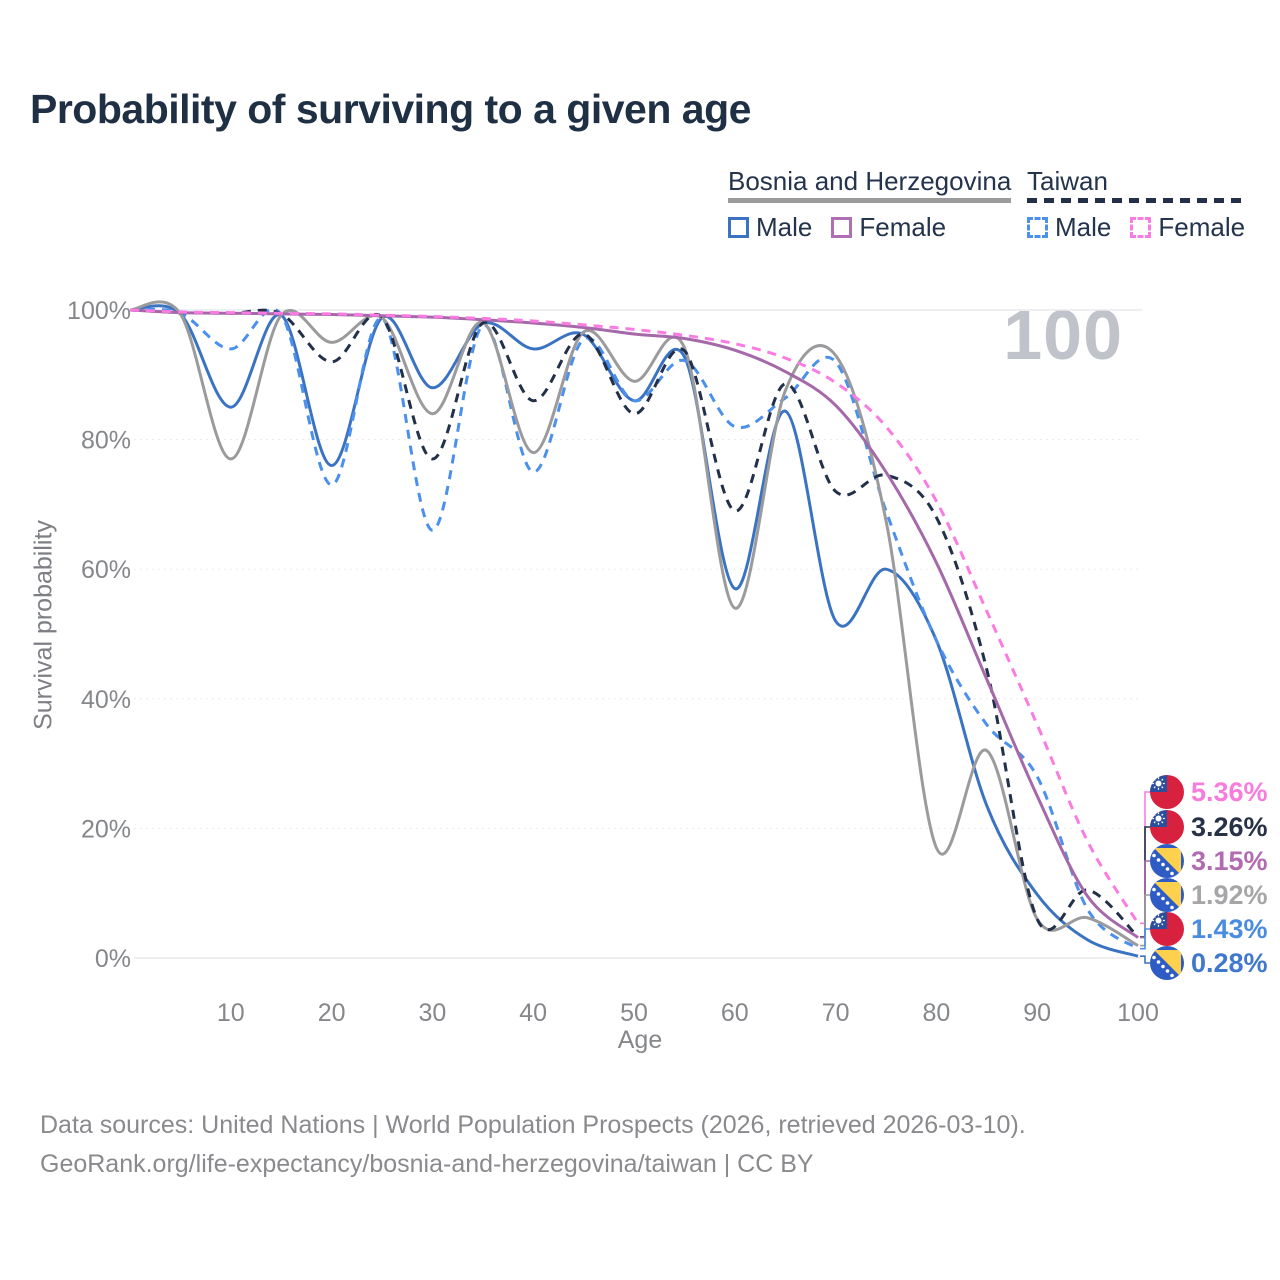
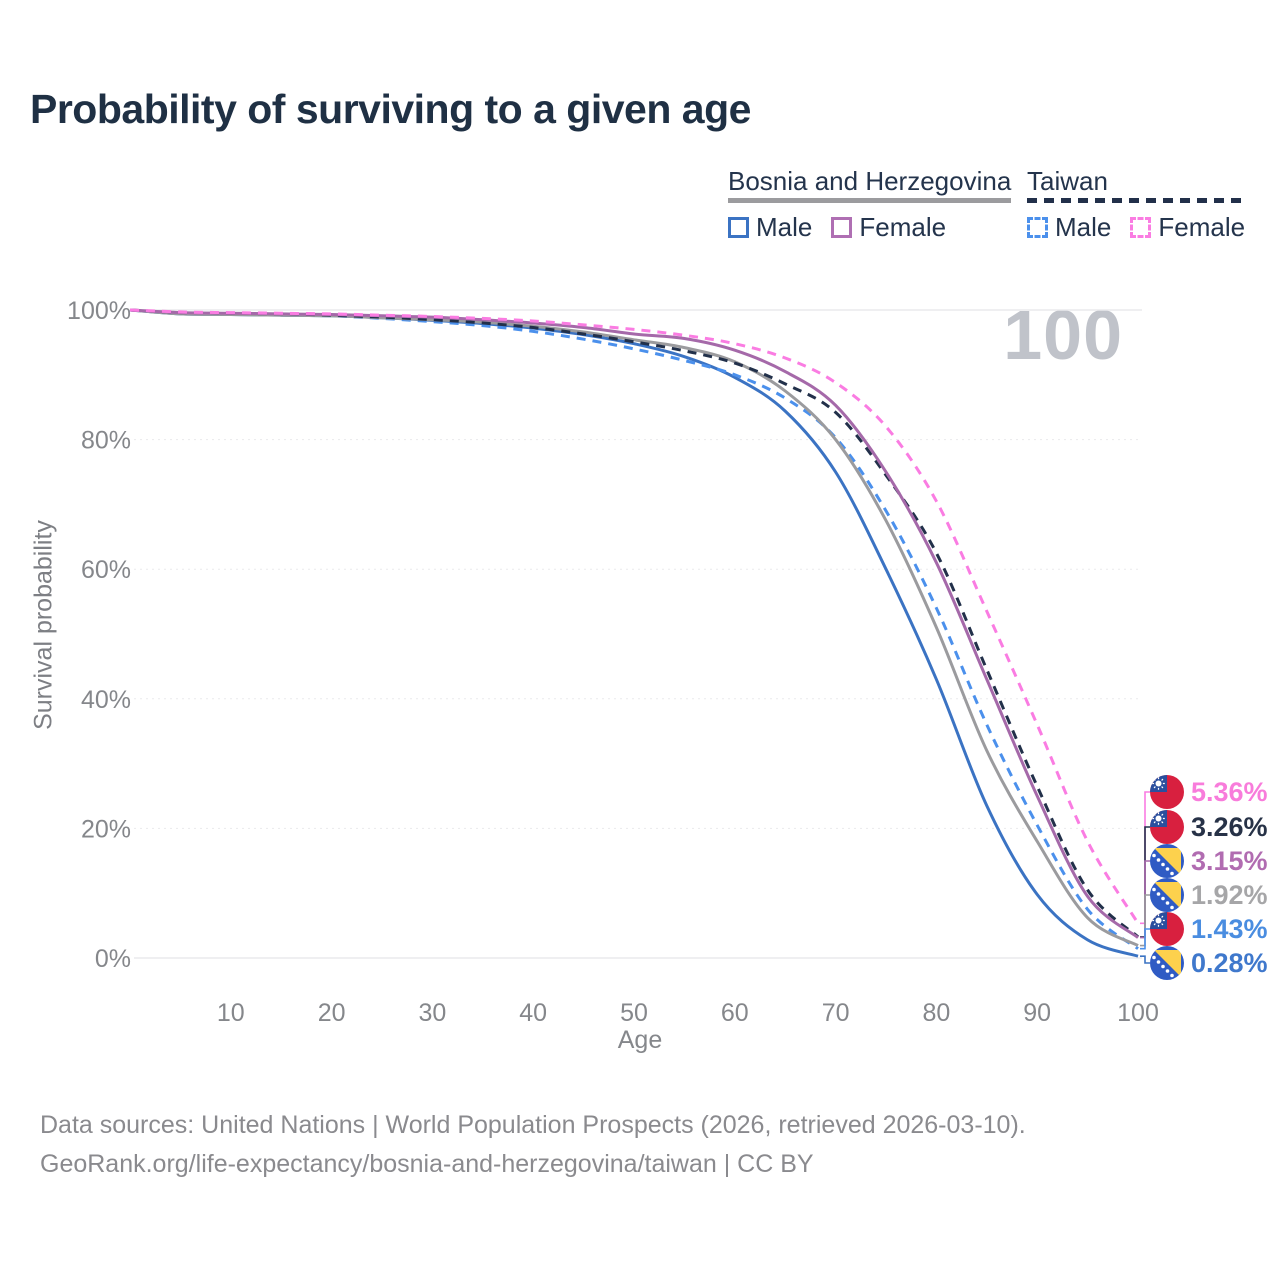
Bosnia and Herzegovina Male/10: 85% -> 99%
Bosnia and Herzegovina/10: 77% -> 99%
Taiwan Male/10: 94% -> 99%
Bosnia and Herzegovina Male/20: 76% -> 99%
Bosnia and Herzegovina/20: 95% -> 99%
Taiwan Male/20: 73% -> 99%
Taiwan/20: 92% -> 99%
Bosnia and Herzegovina Male/30: 88% -> 98%
Bosnia and Herzegovina/30: 84% -> 98%
Taiwan Male/30: 66% -> 98%
Taiwan/30: 77% -> 98%
Bosnia and Herzegovina Male/40: 94% -> 97%
Bosnia and Herzegovina/40: 78% -> 98%
Taiwan Male/40: 75% -> 97%
Taiwan/40: 86% -> 97%
Bosnia and Herzegovina Male/50: 86% -> 95%
Bosnia and Herzegovina/50: 89% -> 95%
Taiwan Male/50: 86% -> 94%
Taiwan/50: 84% -> 95%
Bosnia and Herzegovina Male/60: 57% -> 90%
Bosnia and Herzegovina/60: 54% -> 92%
Taiwan Male/60: 82% -> 90%
Taiwan/60: 69% -> 92%
Bosnia and Herzegovina Male/70: 52% -> 75%
Bosnia and Herzegovina/70: 93% -> 80%
Taiwan Male/70: 92% -> 80%
Taiwan/70: 72% -> 84%
Bosnia and Herzegovina Male/80: 49% -> 43%
Bosnia and Herzegovina/80: 17% -> 51%
Taiwan Male/80: 49% -> 54%
Taiwan/80: 68% -> 62%
Bosnia and Herzegovina/90: 6% -> 18%
Taiwan Male/90: 28% -> 20%
Taiwan/90: 6% -> 26%
